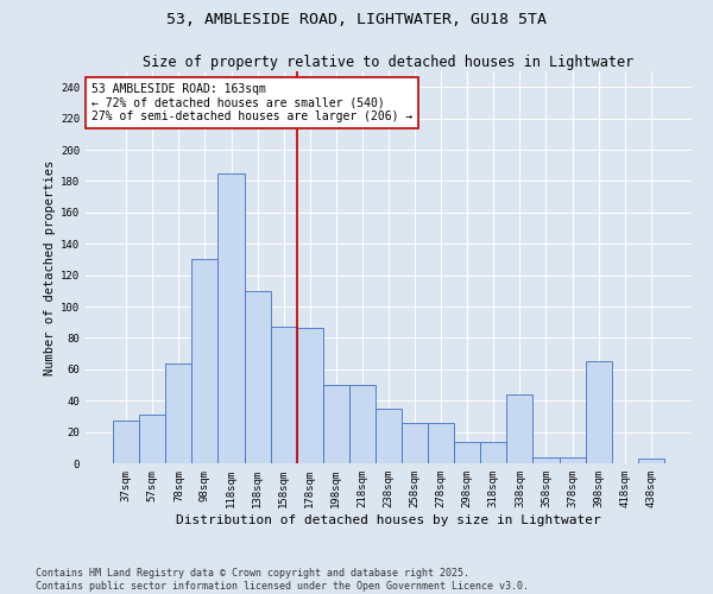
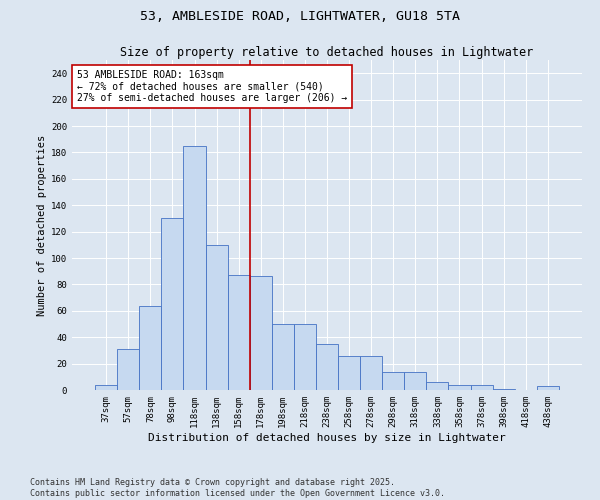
37sqm: 27 -> 4
338sqm: 44 -> 6
398sqm: 65 -> 1
